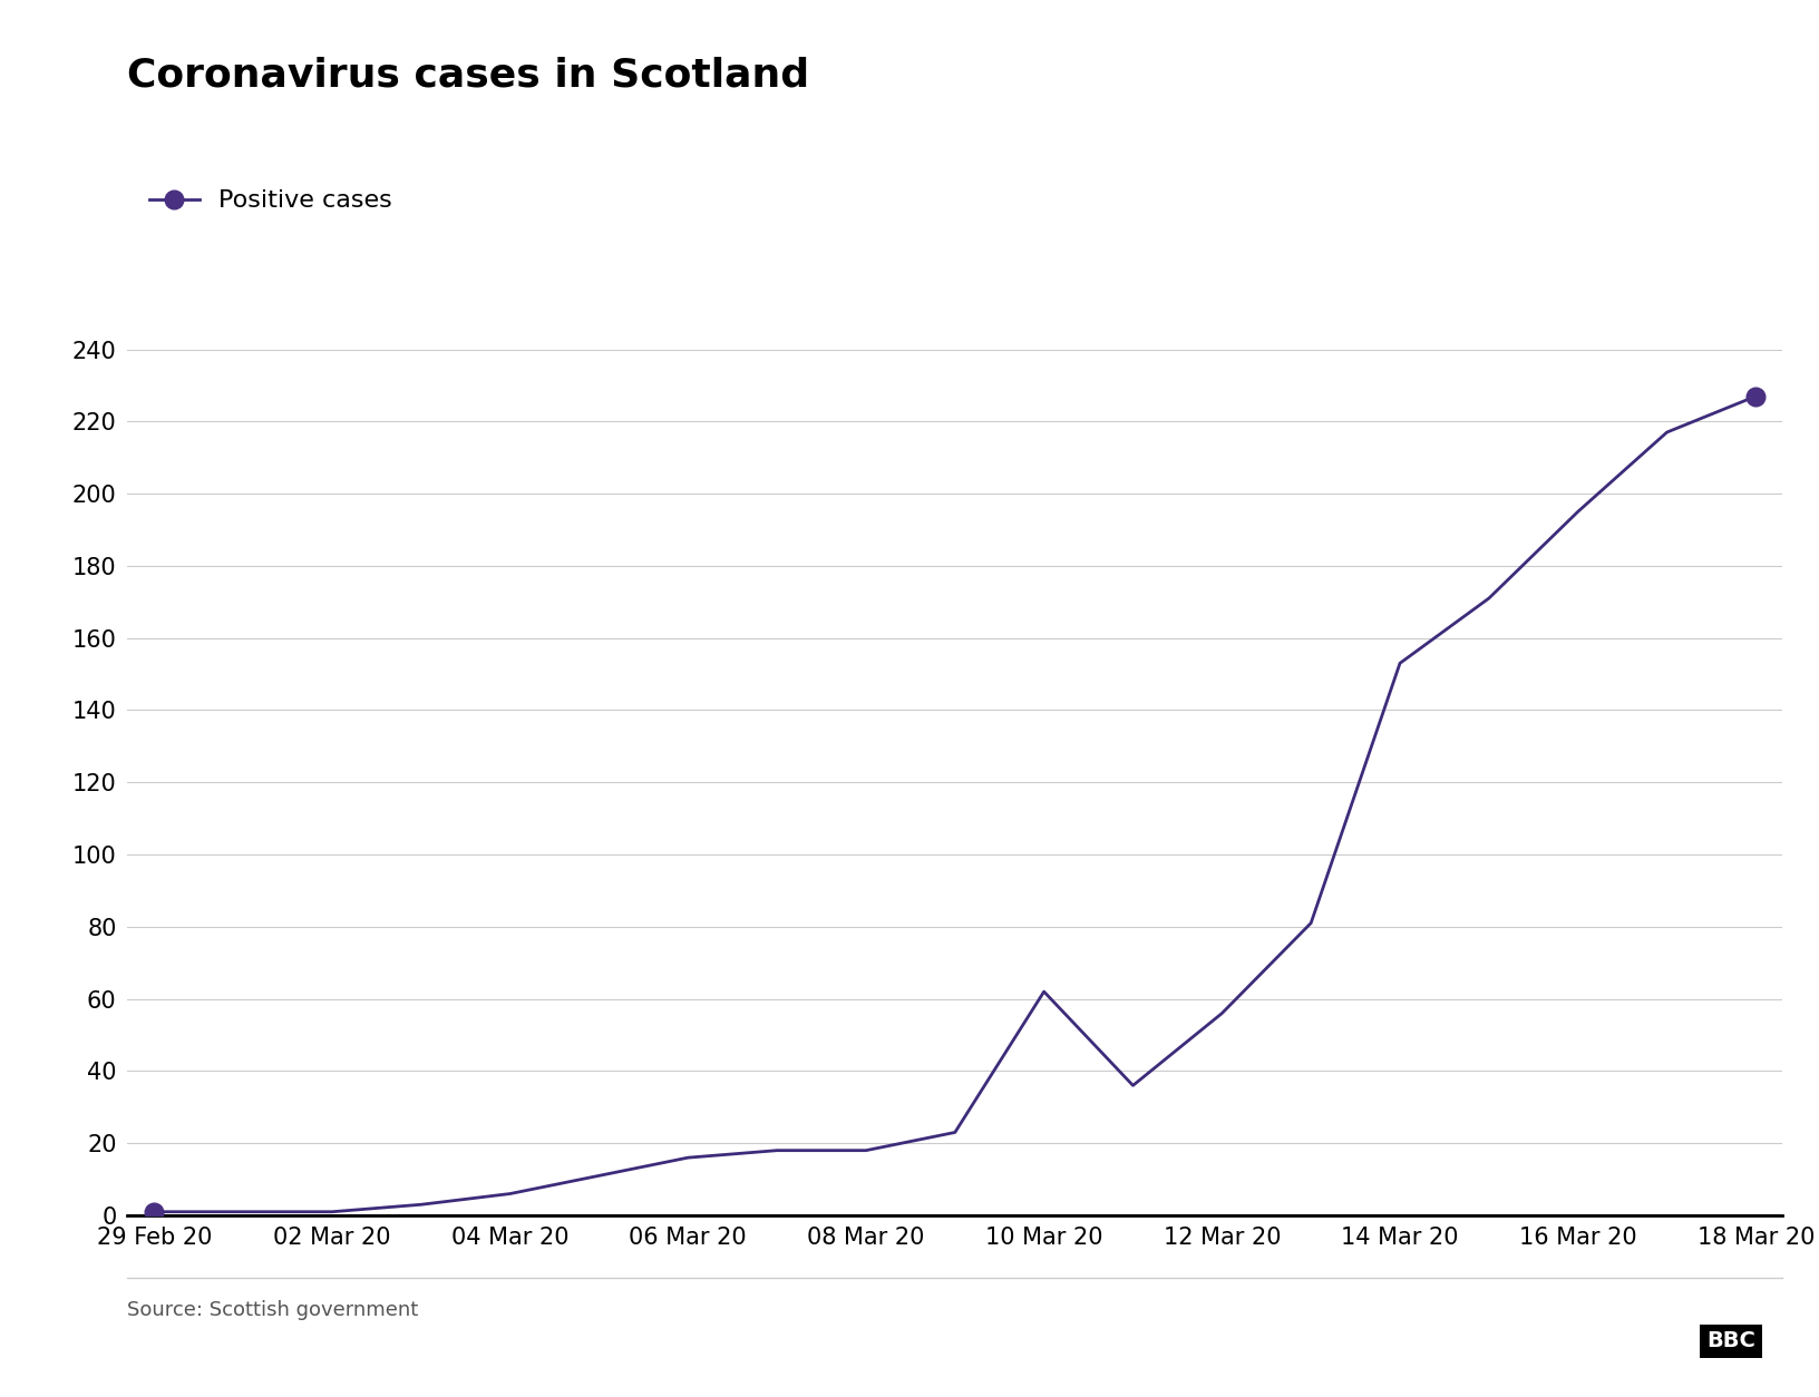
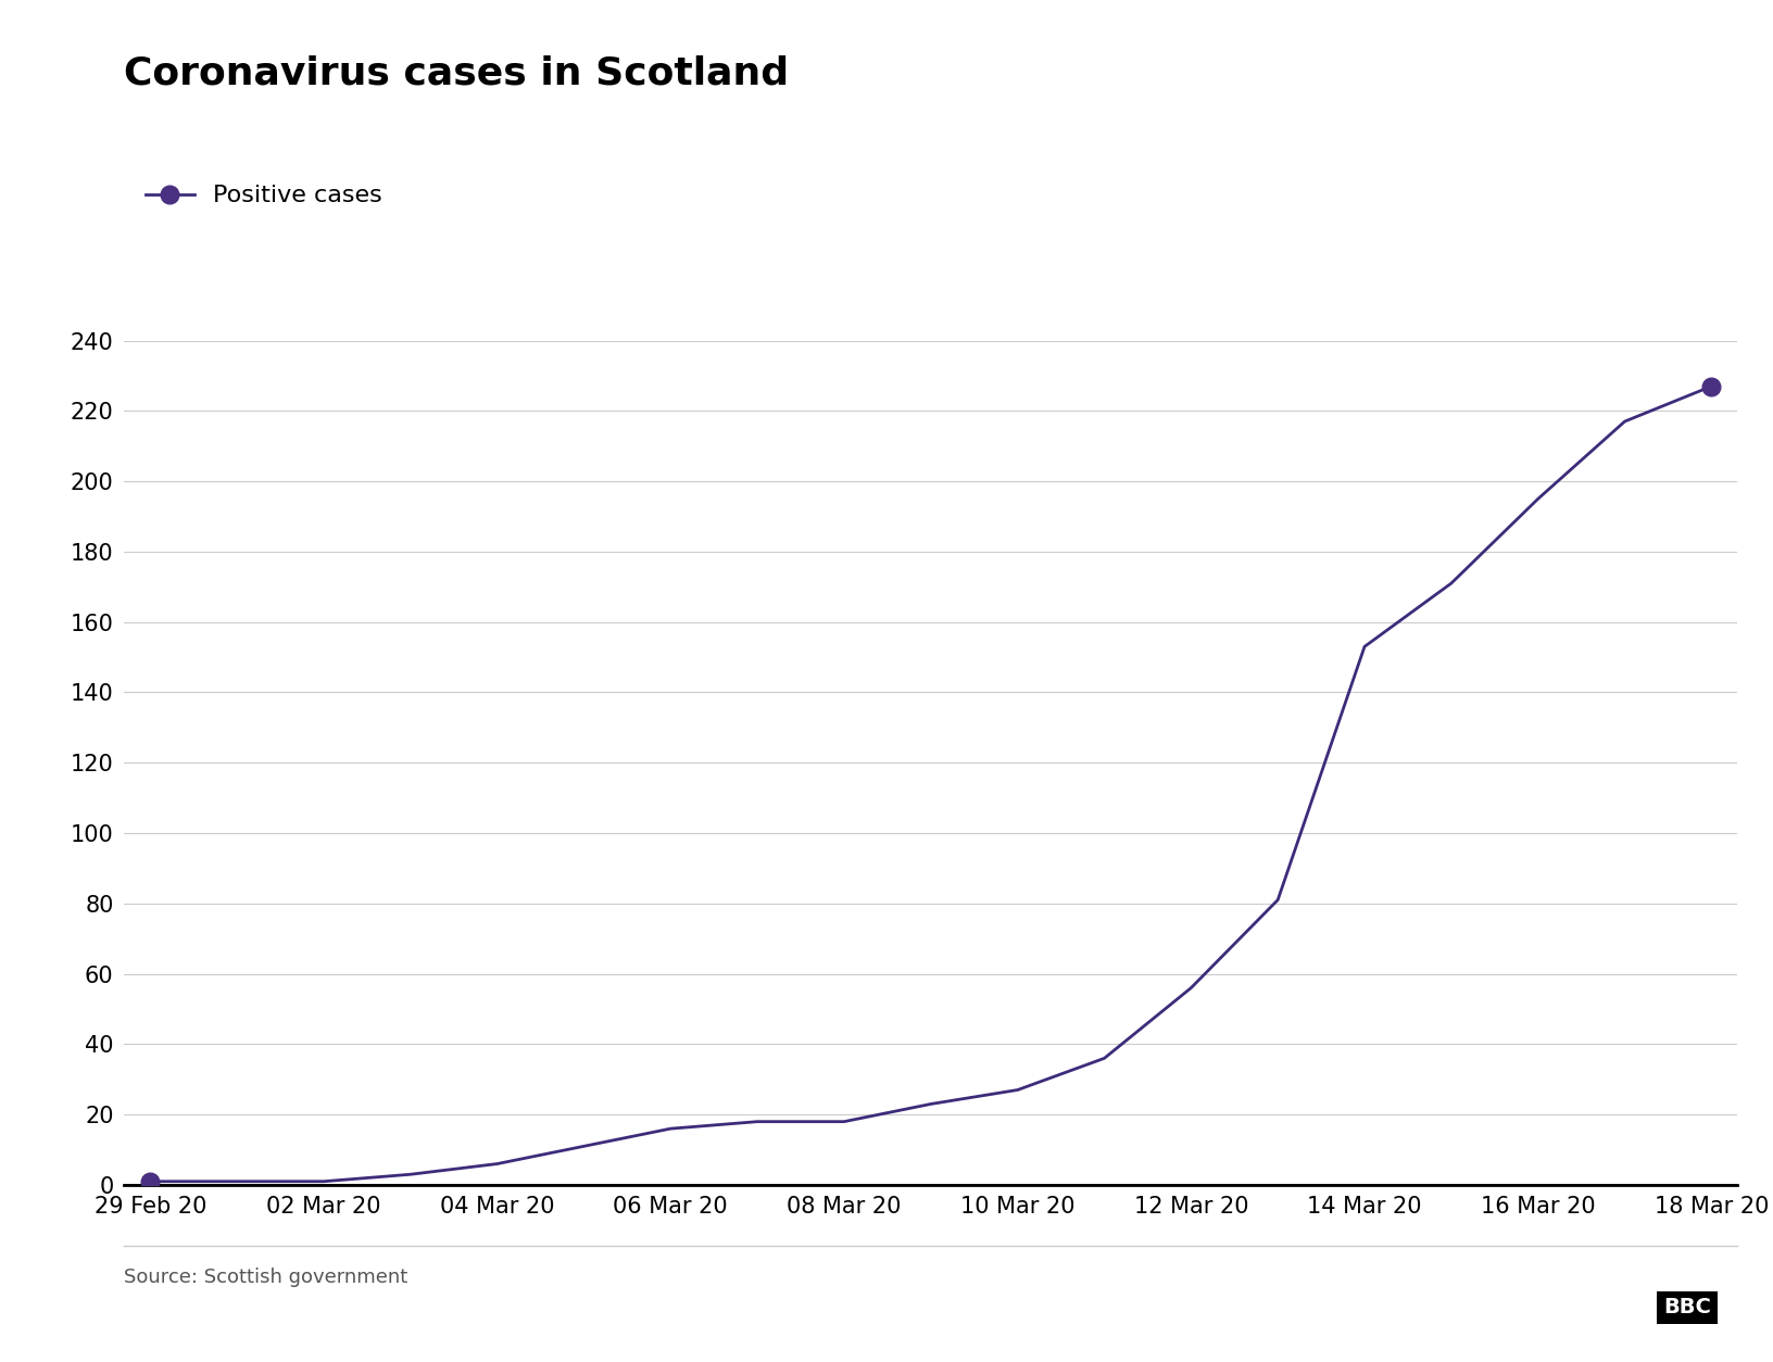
10 Mar 20: 62 -> 27
